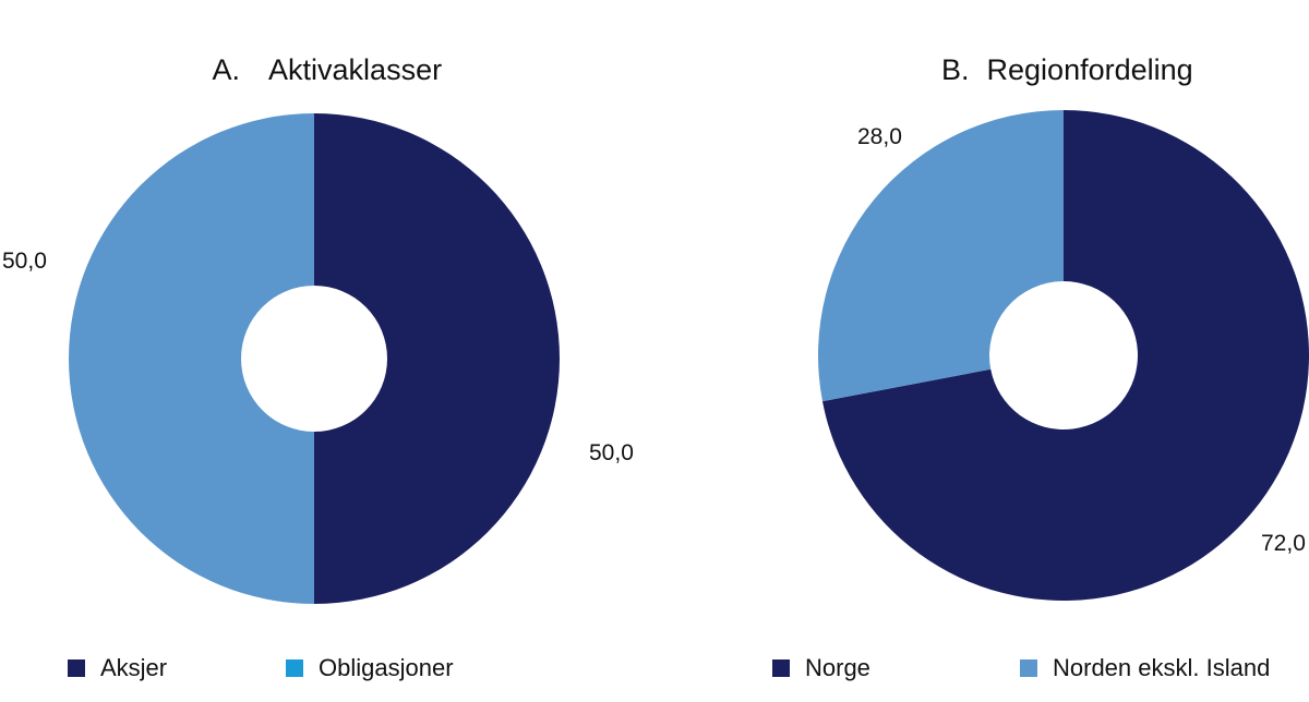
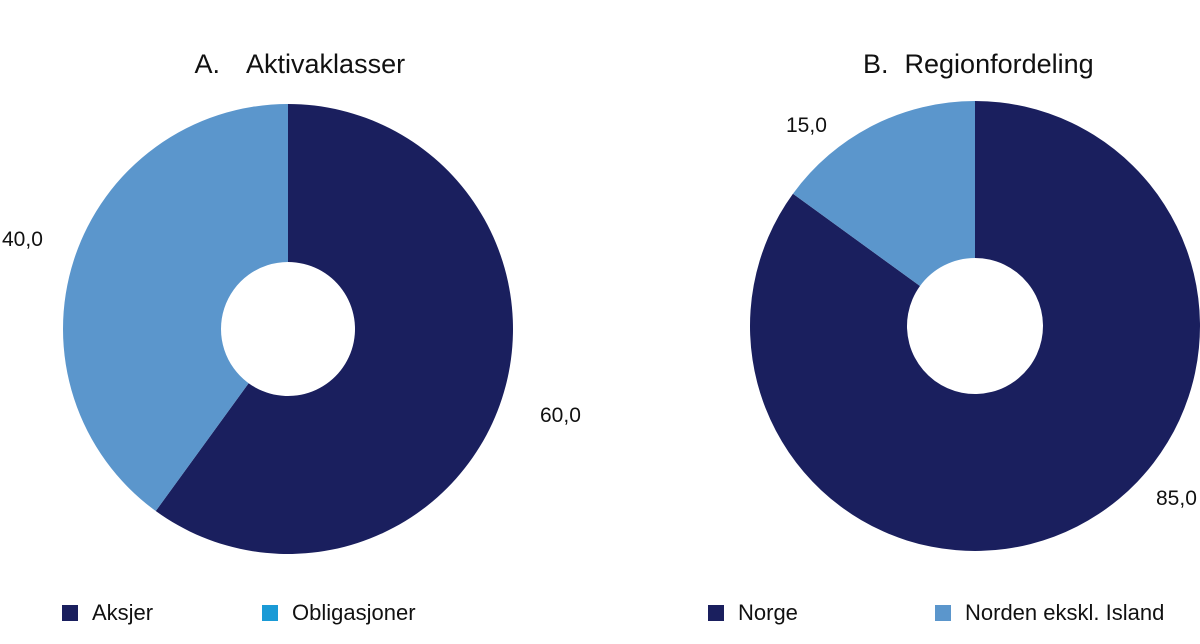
Aktivaklasser/Aksjer: 50,0 -> 60,0
Aktivaklasser/Obligasjoner: 50,0 -> 40,0
Regionfordeling/Norge: 72,0 -> 85,0
Regionfordeling/Norden ekskl. Island: 28,0 -> 15,0
